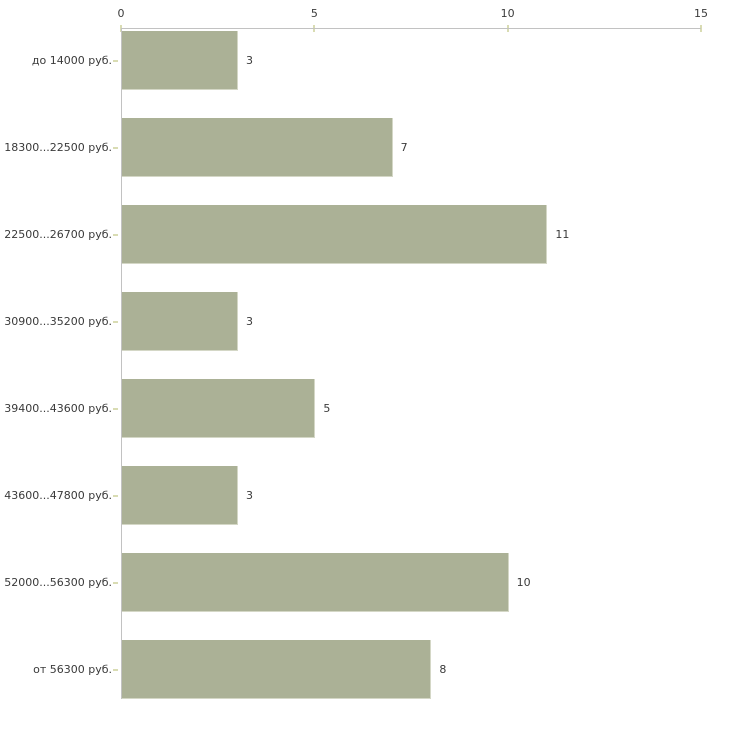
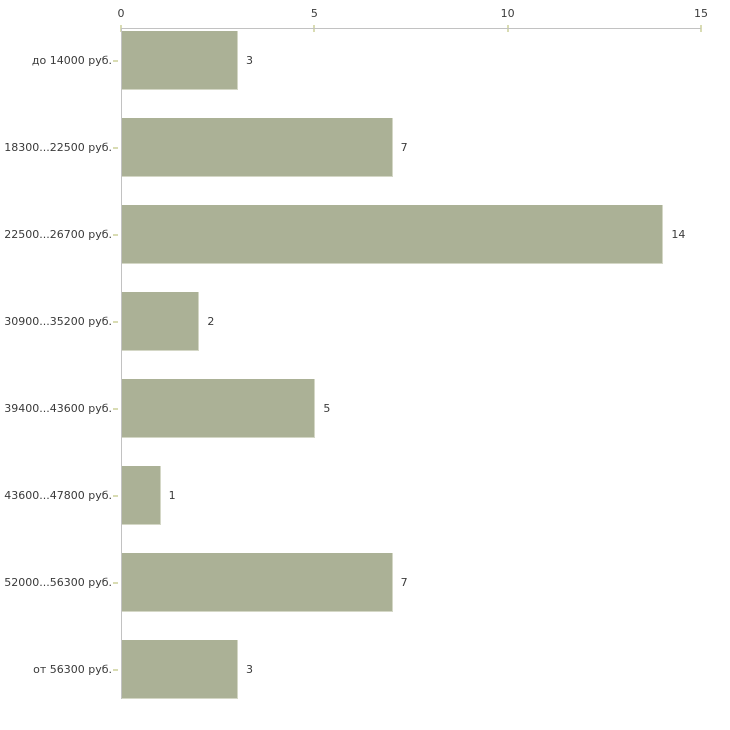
22500...26700 руб.: 11 -> 14
30900...35200 руб.: 3 -> 2
43600...47800 руб.: 3 -> 1
52000...56300 руб.: 10 -> 7
от 56300 руб.: 8 -> 3
